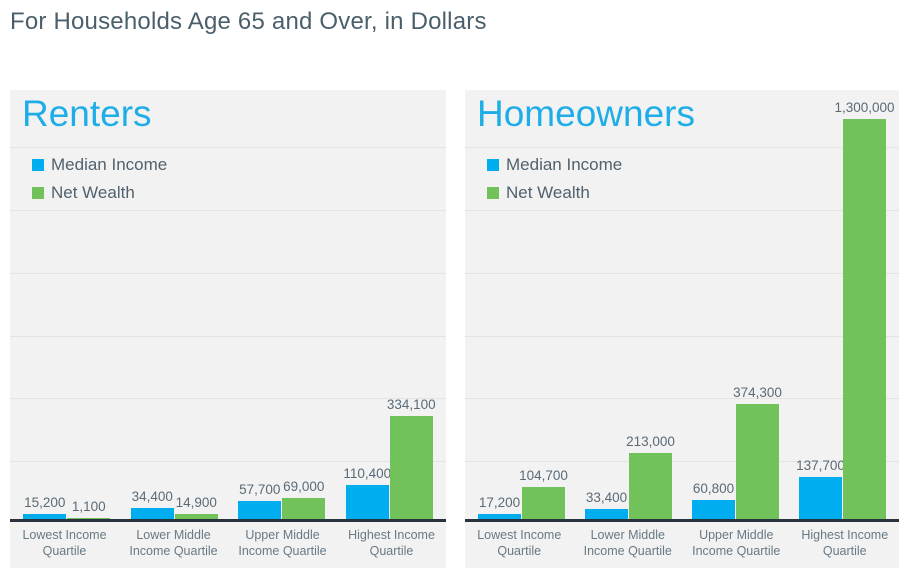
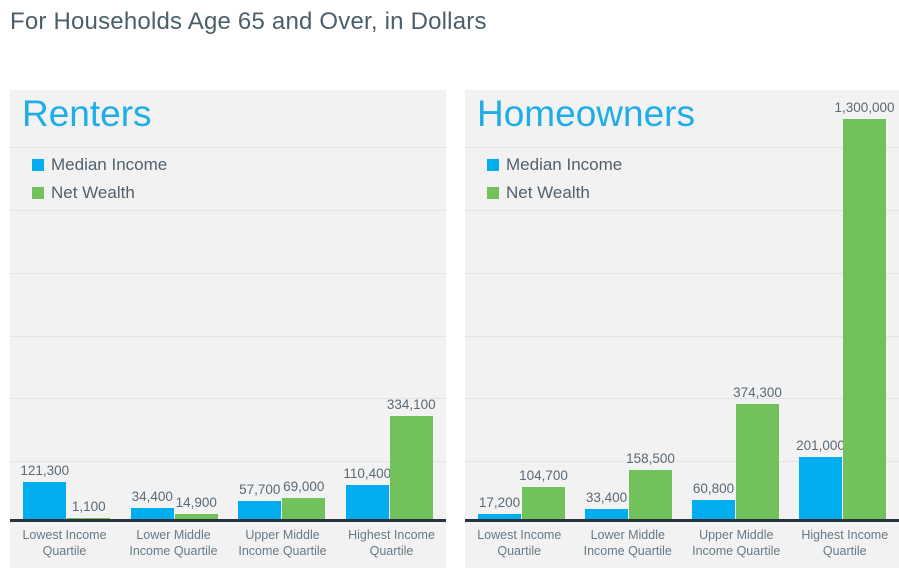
Renters/Median Income/Lowest Income Quartile: 15,200 -> 121,300
Homeowners/Net Wealth/Lower Middle Income Quartile: 213,000 -> 158,500
Homeowners/Median Income/Highest Income Quartile: 137,700 -> 201,000
